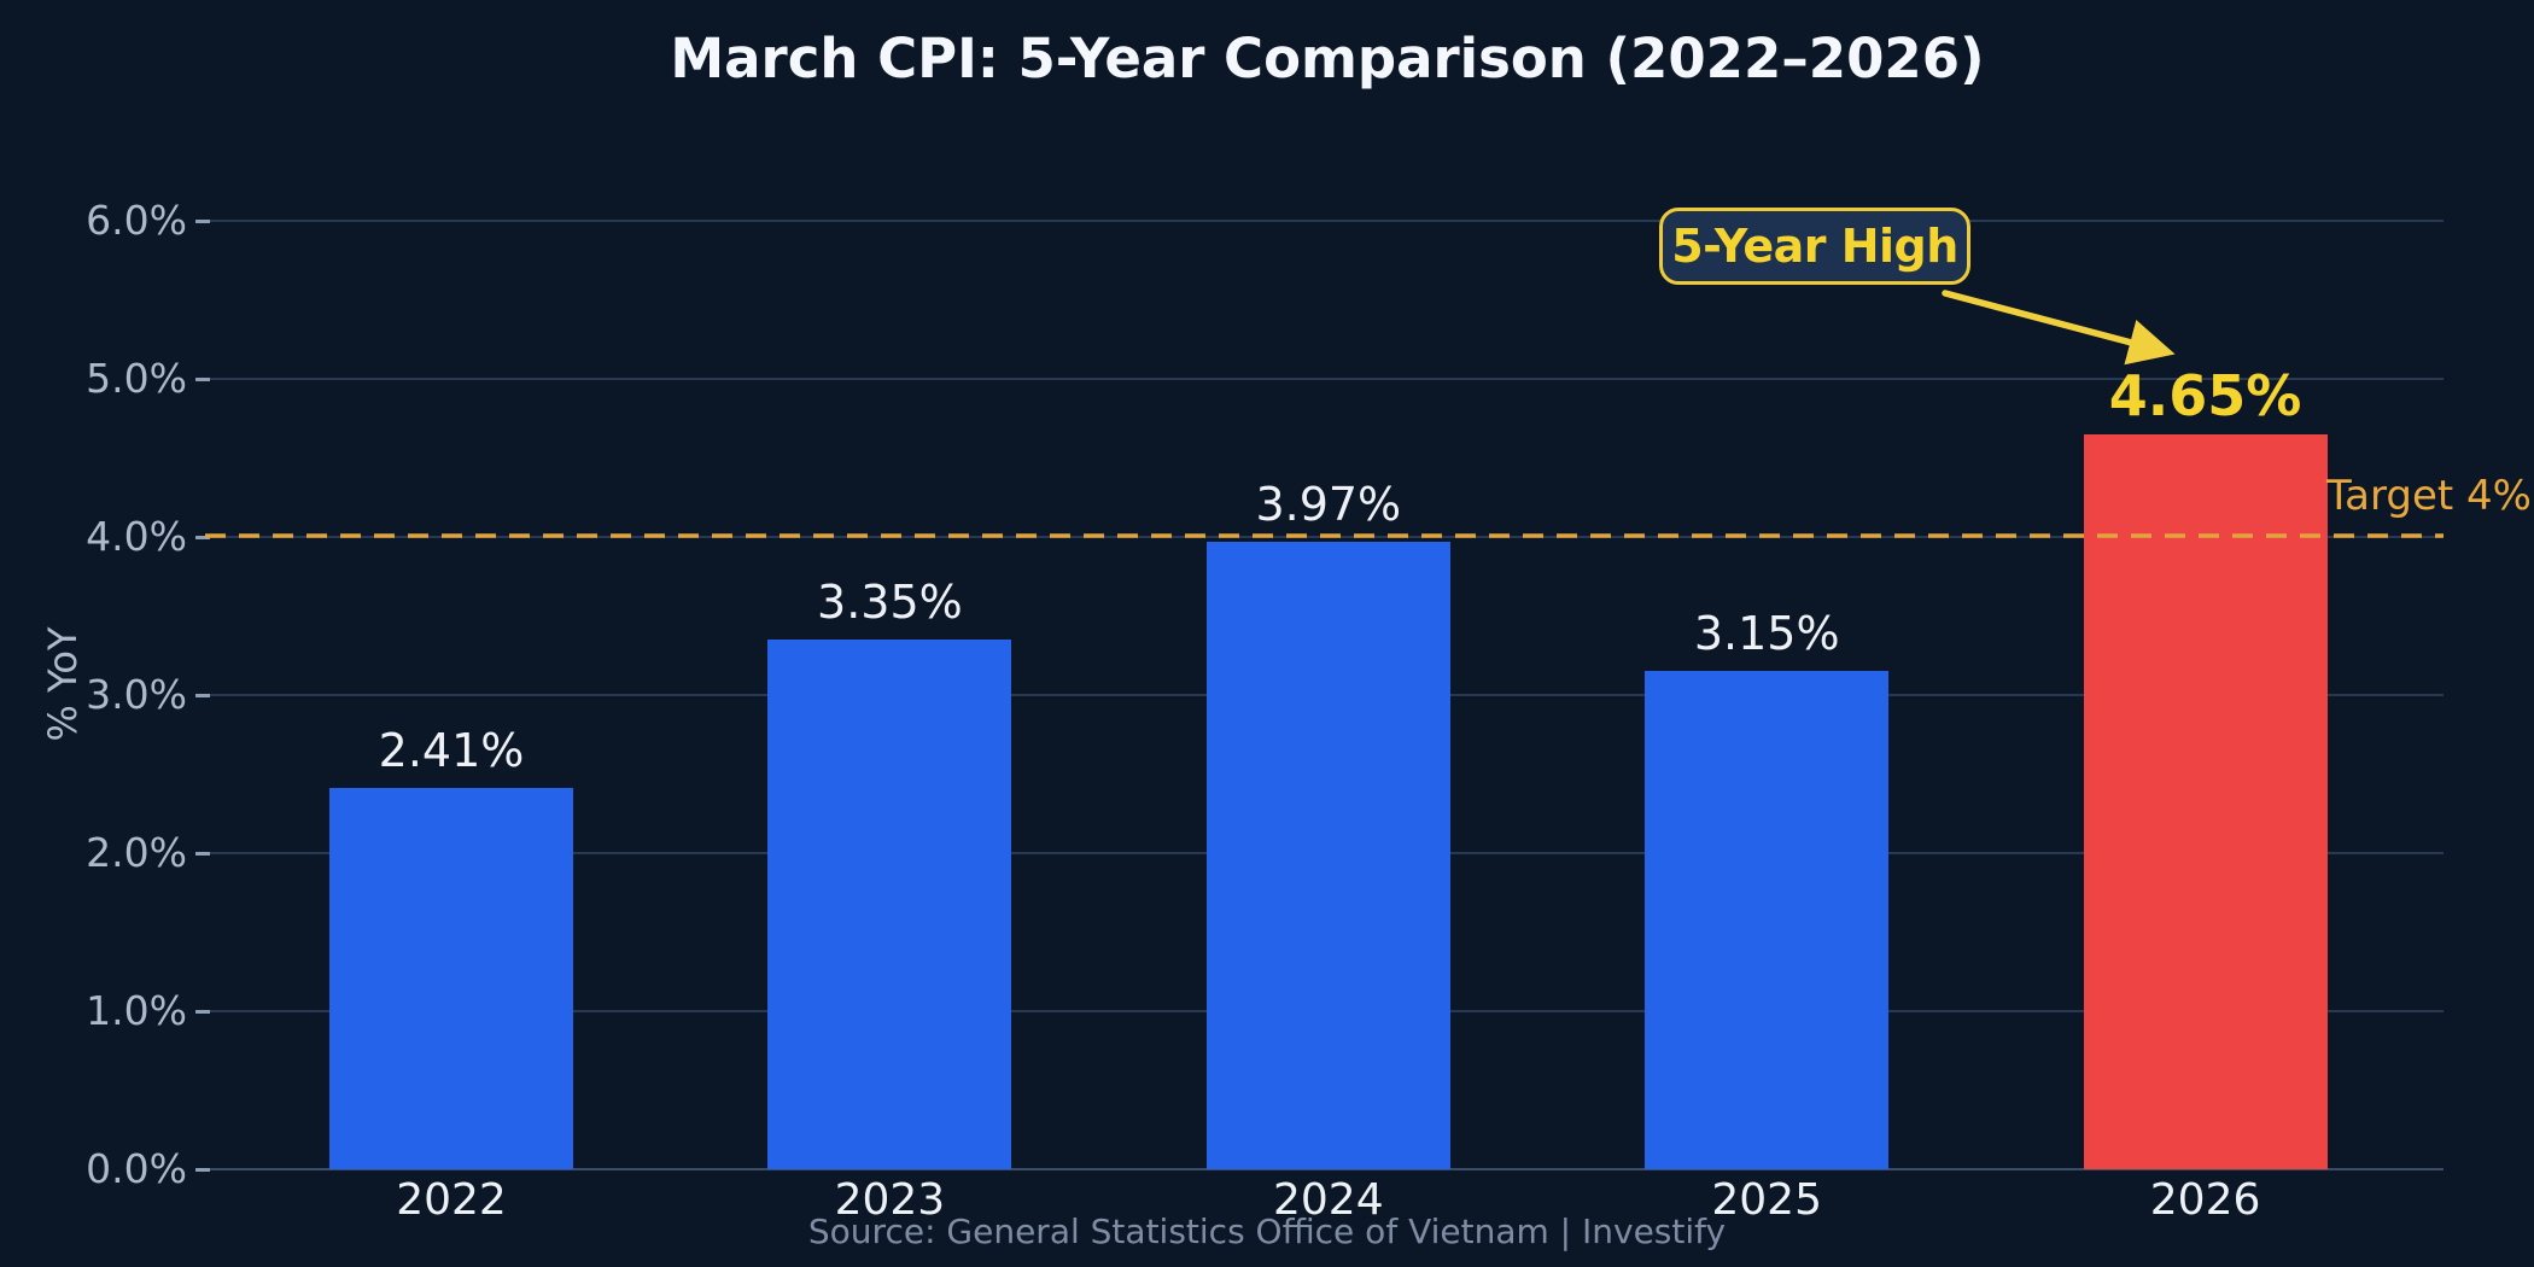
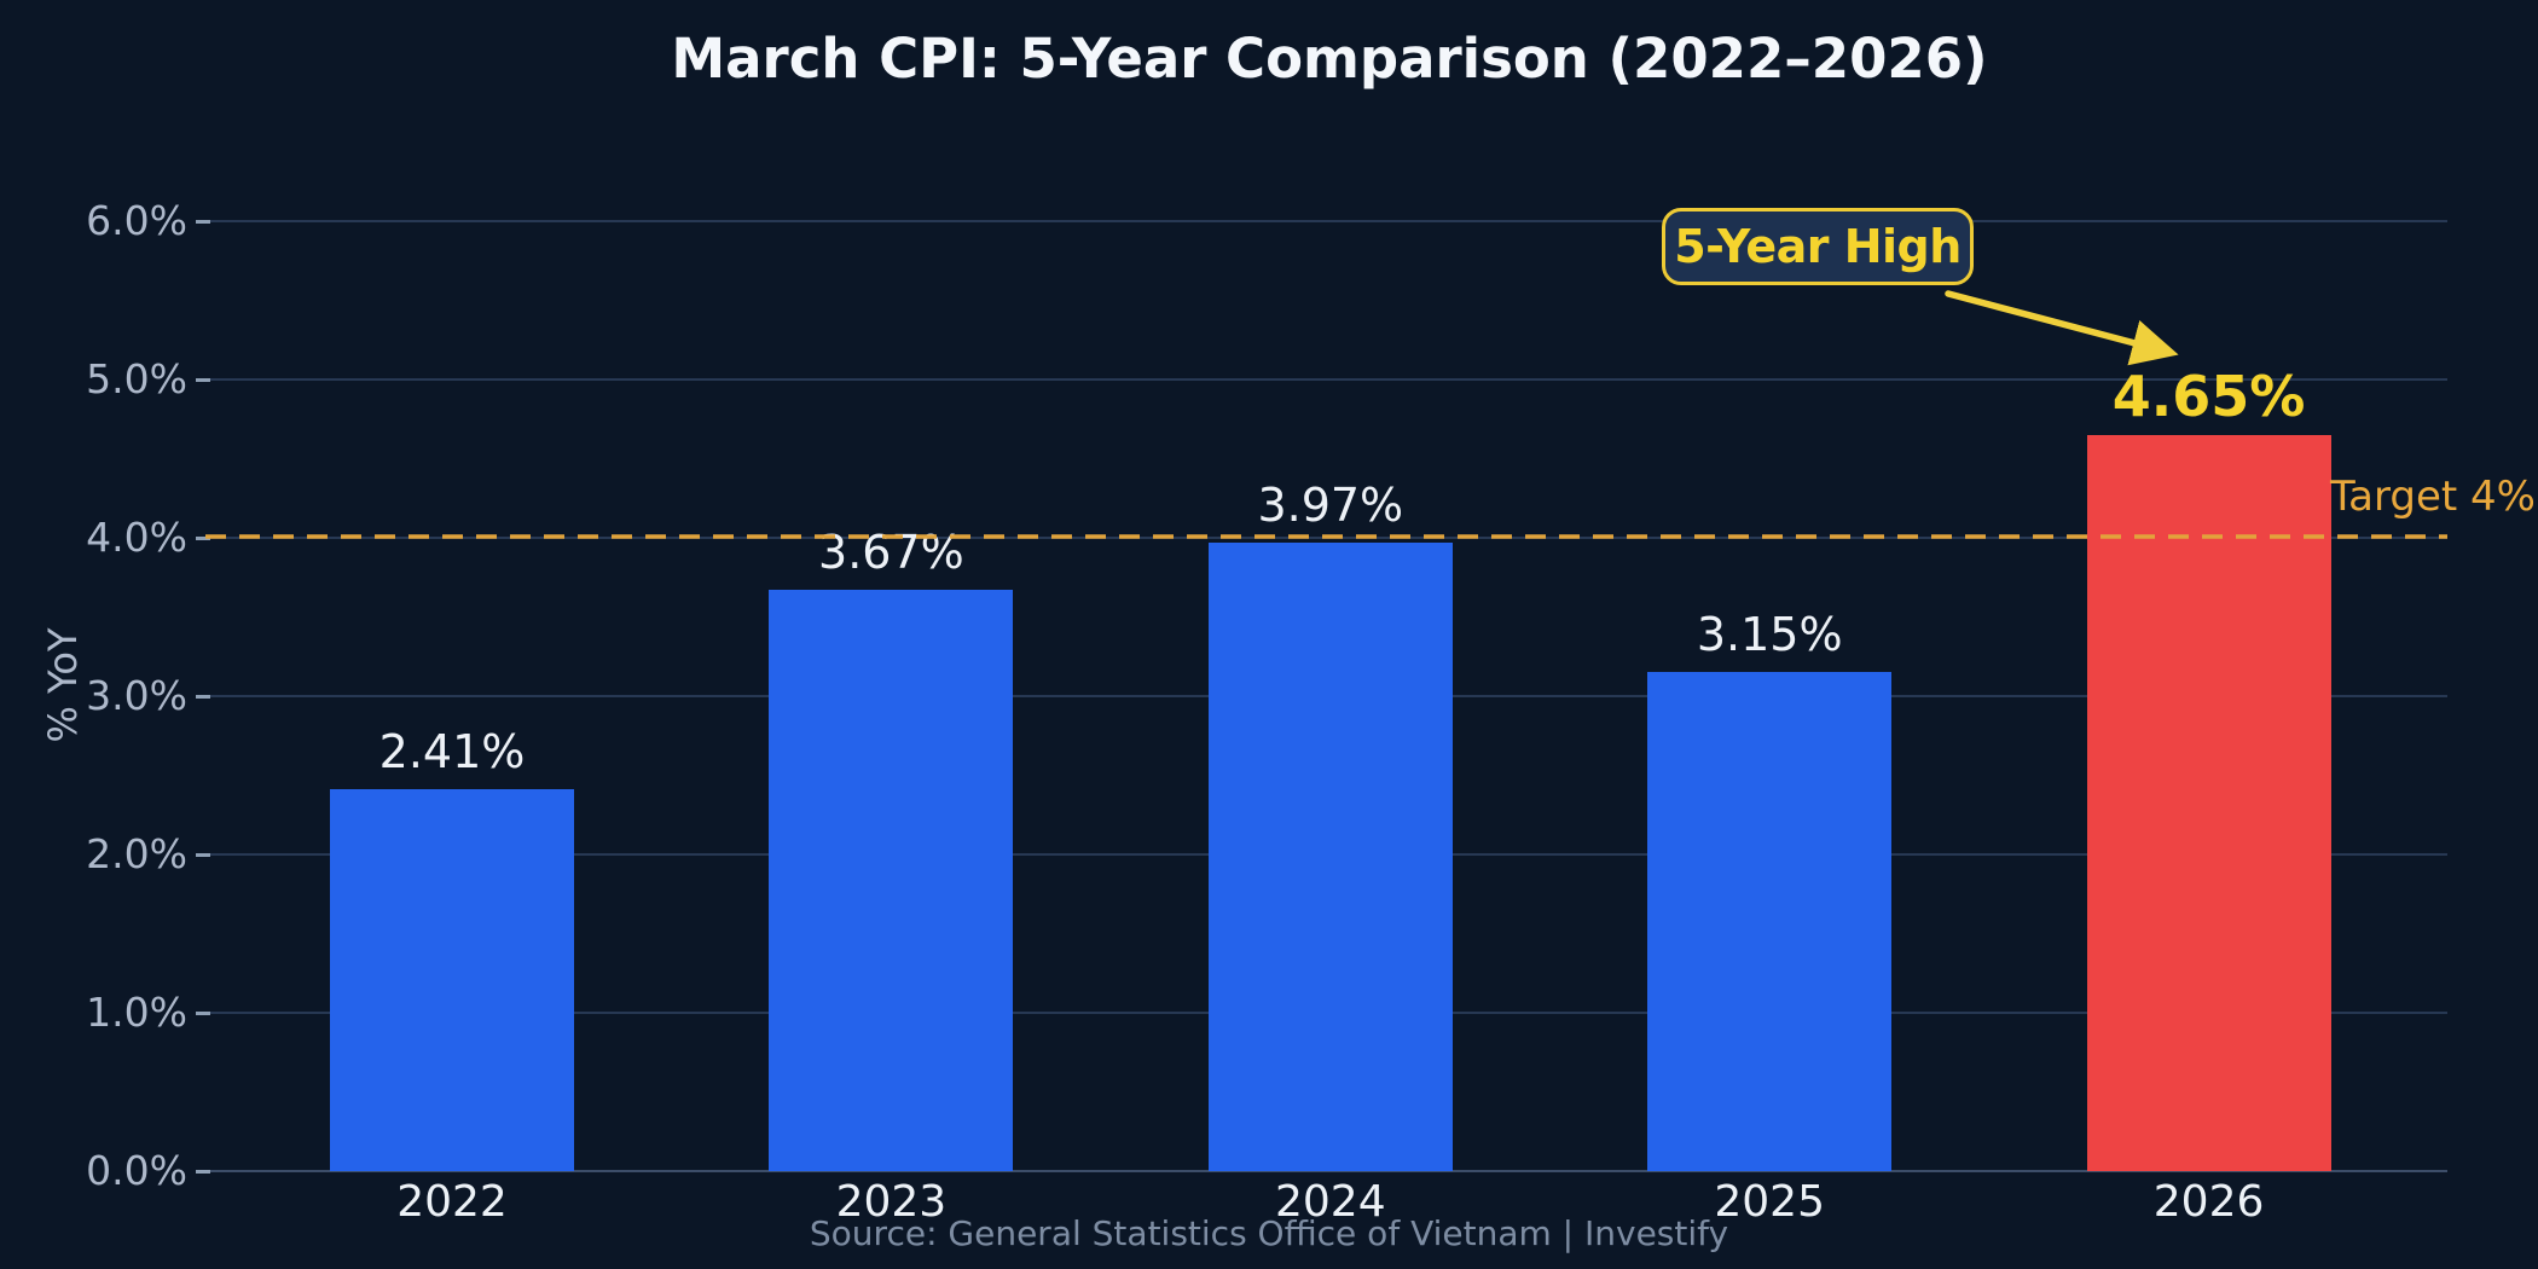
2023: 3.35% -> 3.67%
